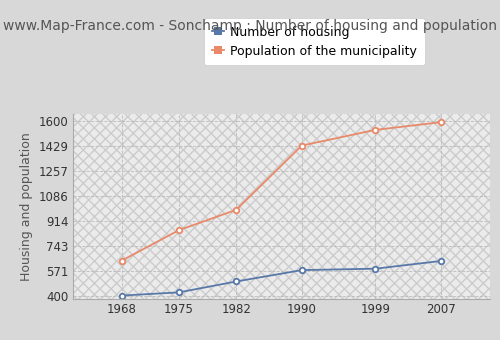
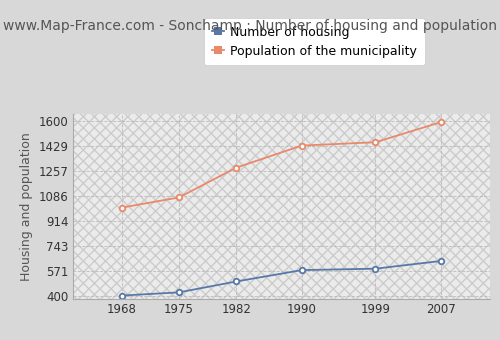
Population of the municipality/1968: 640 -> 1000
Population of the municipality/1975: 850 -> 1080
Population of the municipality/1982: 990 -> 1280
Population of the municipality/1999: 1540 -> 1460
